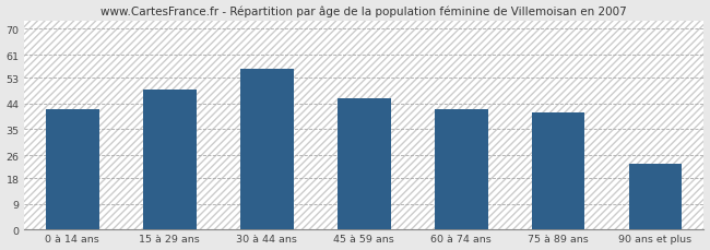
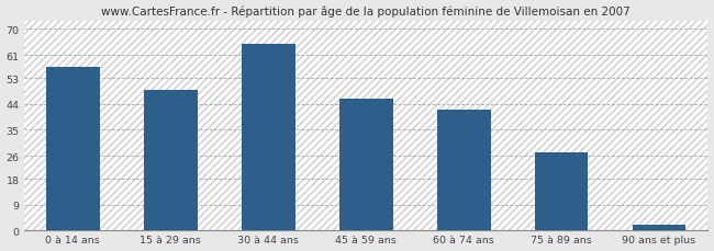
0 à 14 ans: 42 -> 57
30 à 44 ans: 56 -> 65
75 à 89 ans: 41 -> 27
90 ans et plus: 23 -> 2
